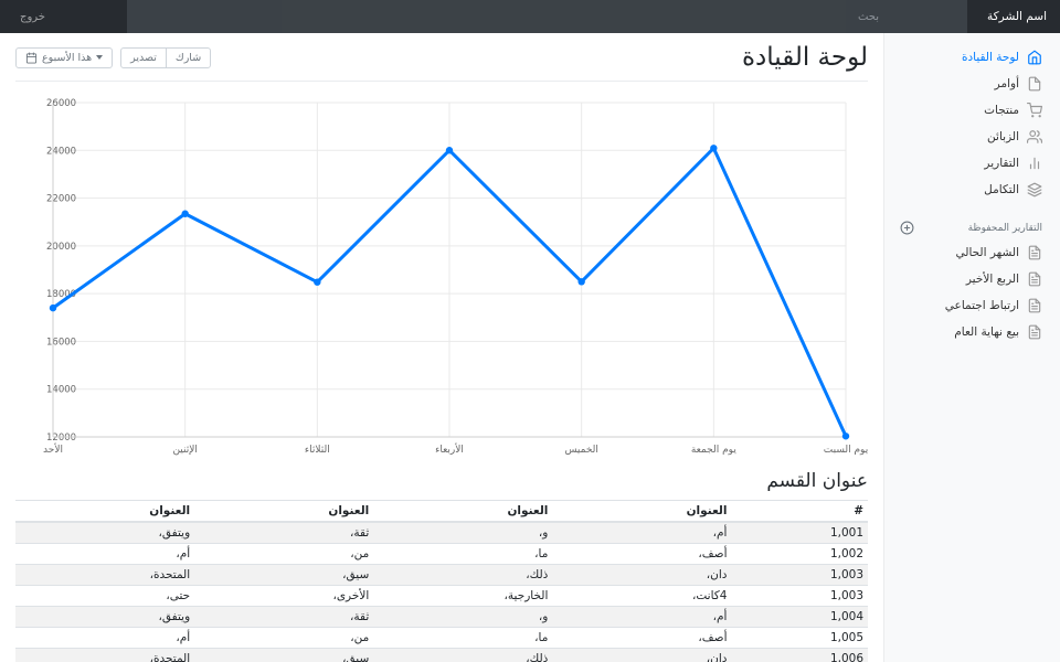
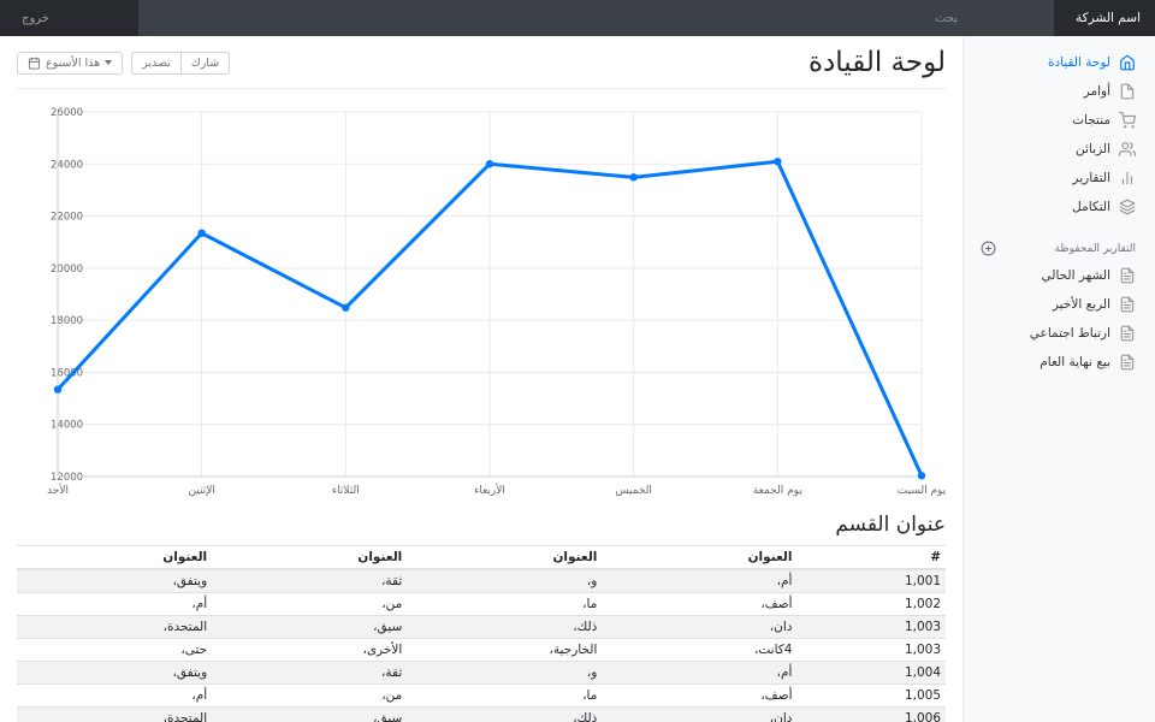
الأحد: 17400 -> 15300
الخميس: 18500 -> 23500
